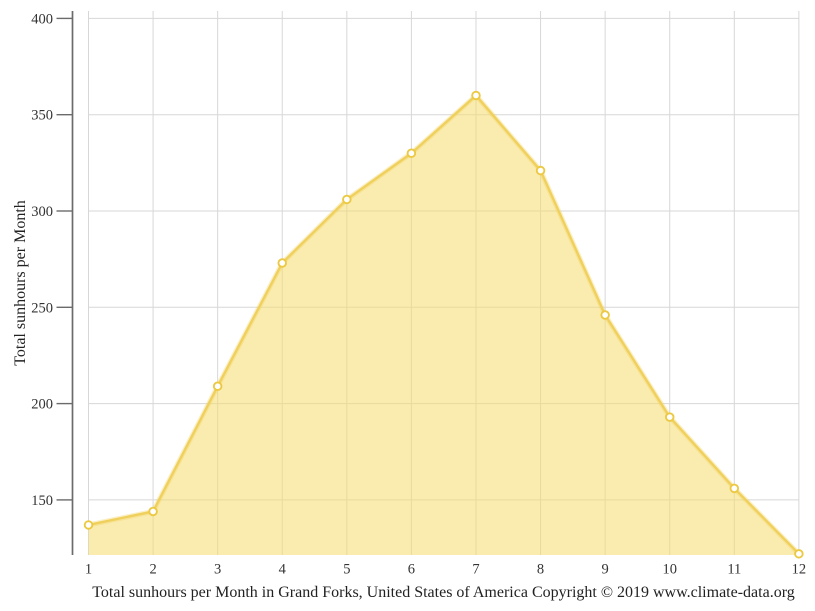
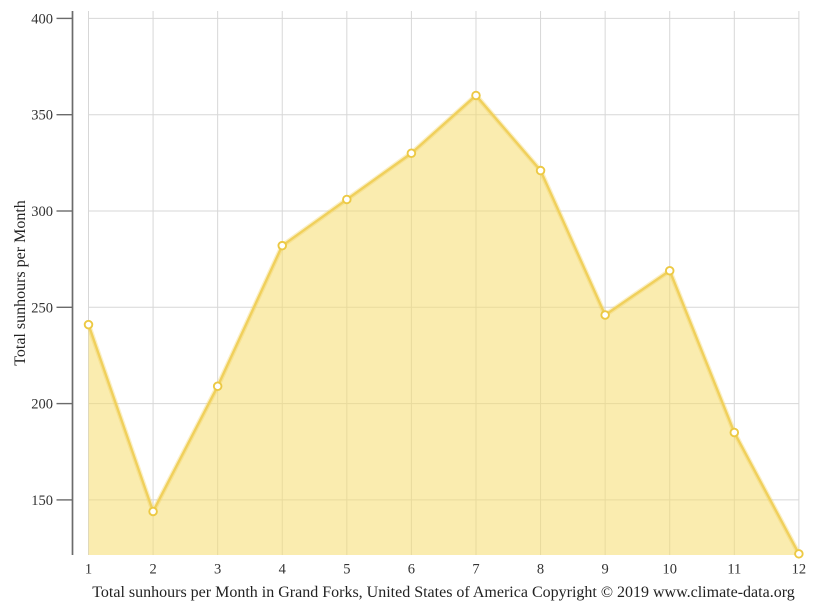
1: 137 -> 241
4: 273 -> 282
10: 193 -> 269
11: 156 -> 185
